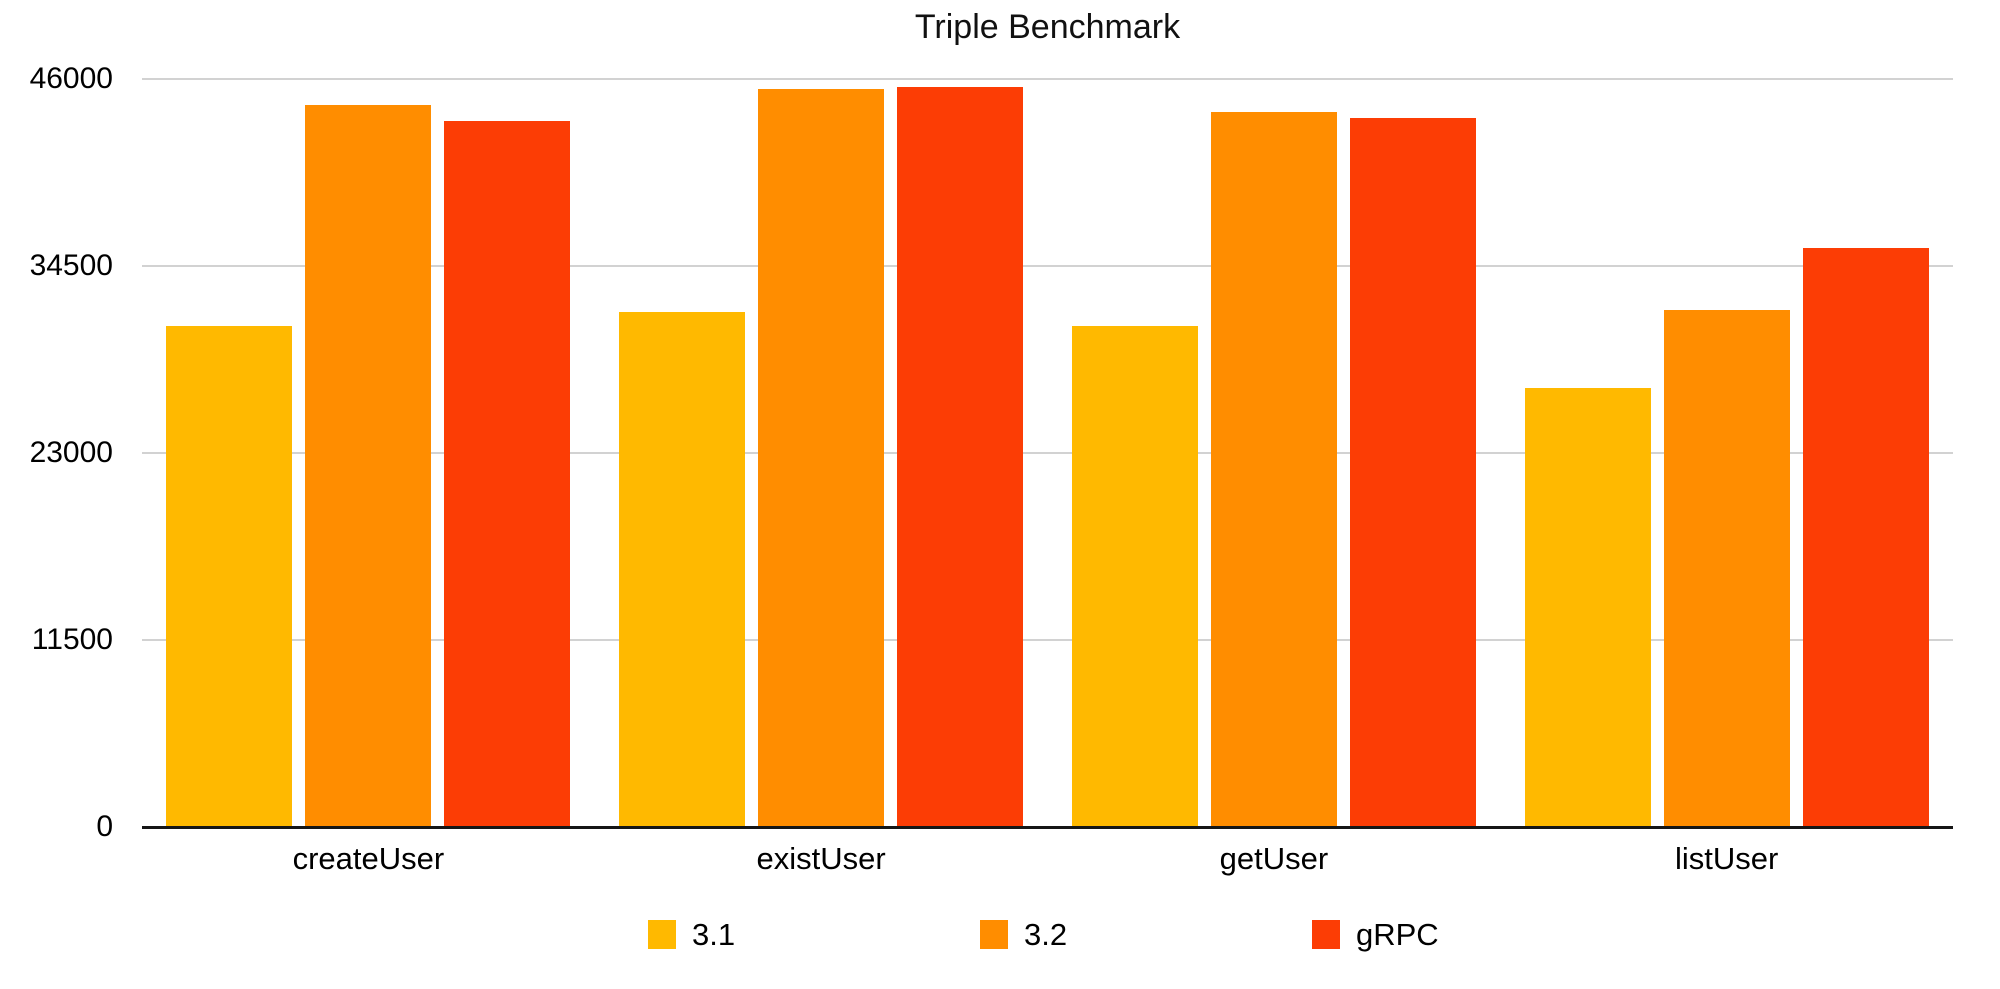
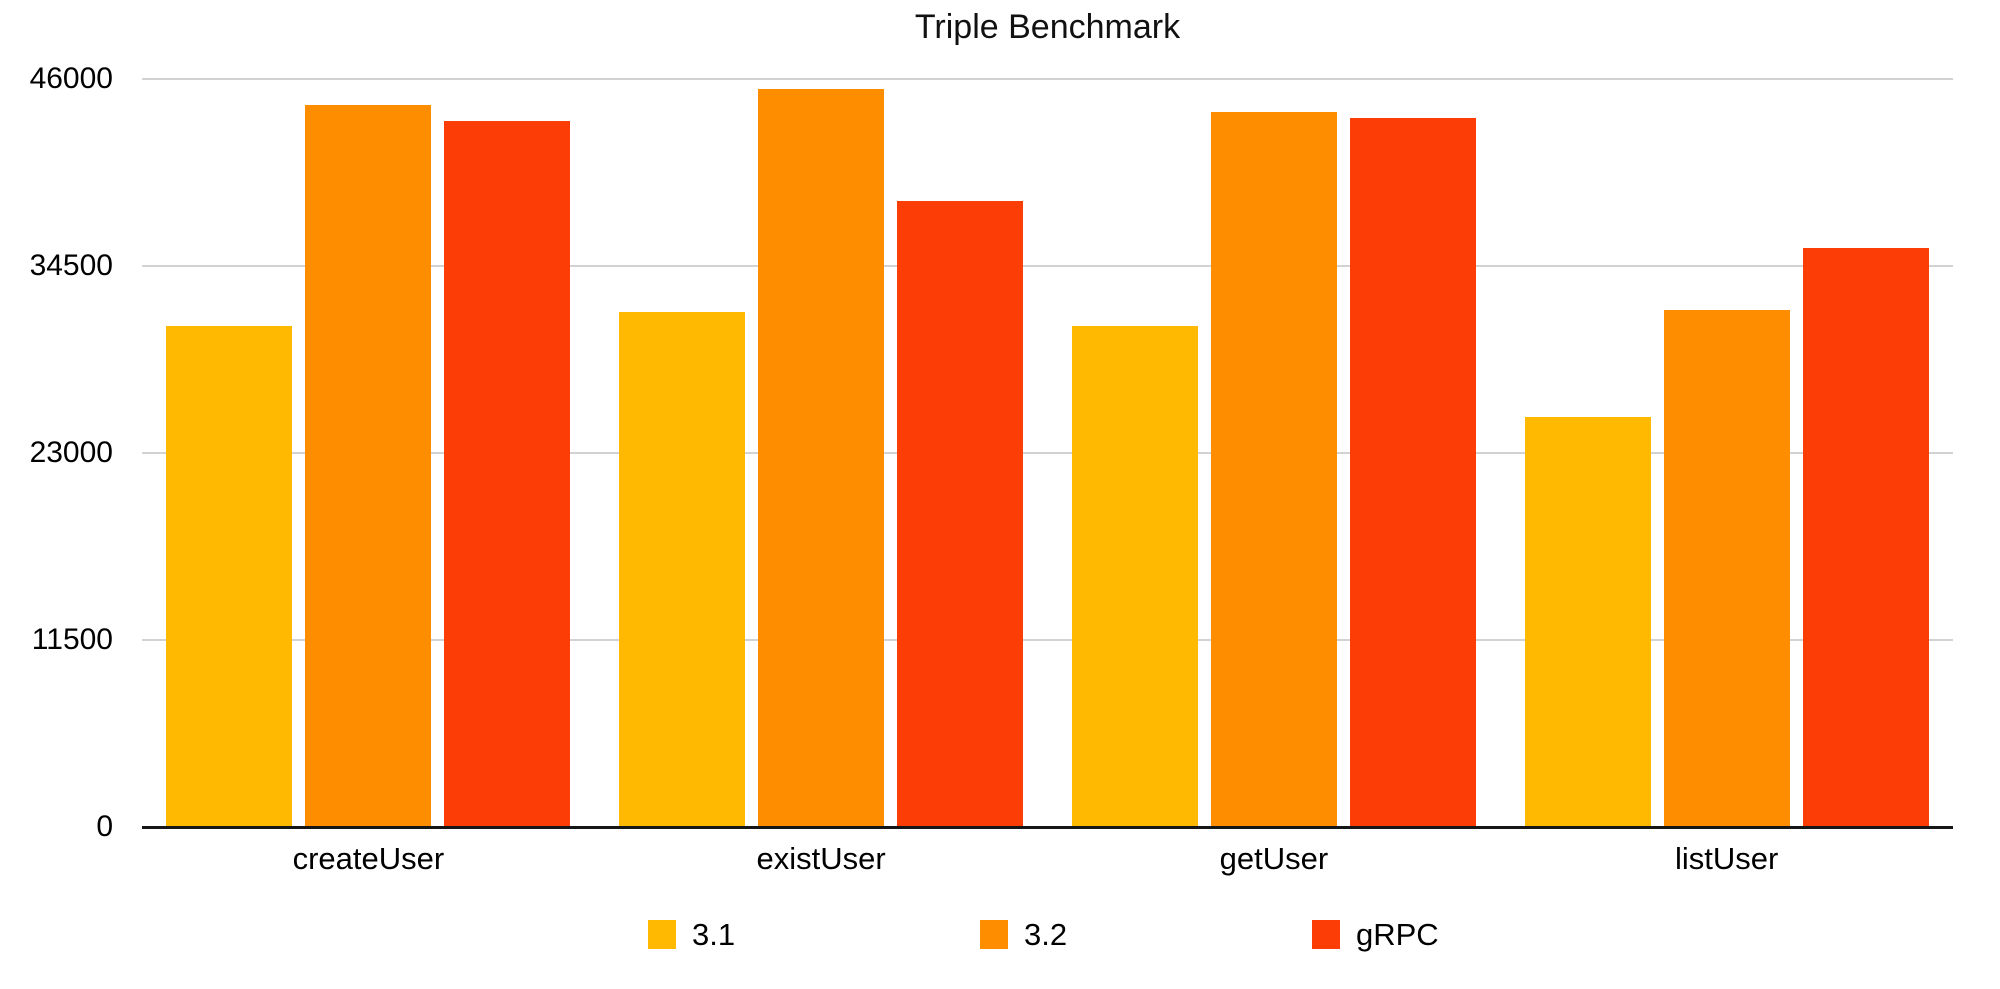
gRPC/existUser: 45500 -> 38500
3.1/listUser: 27000 -> 25200
